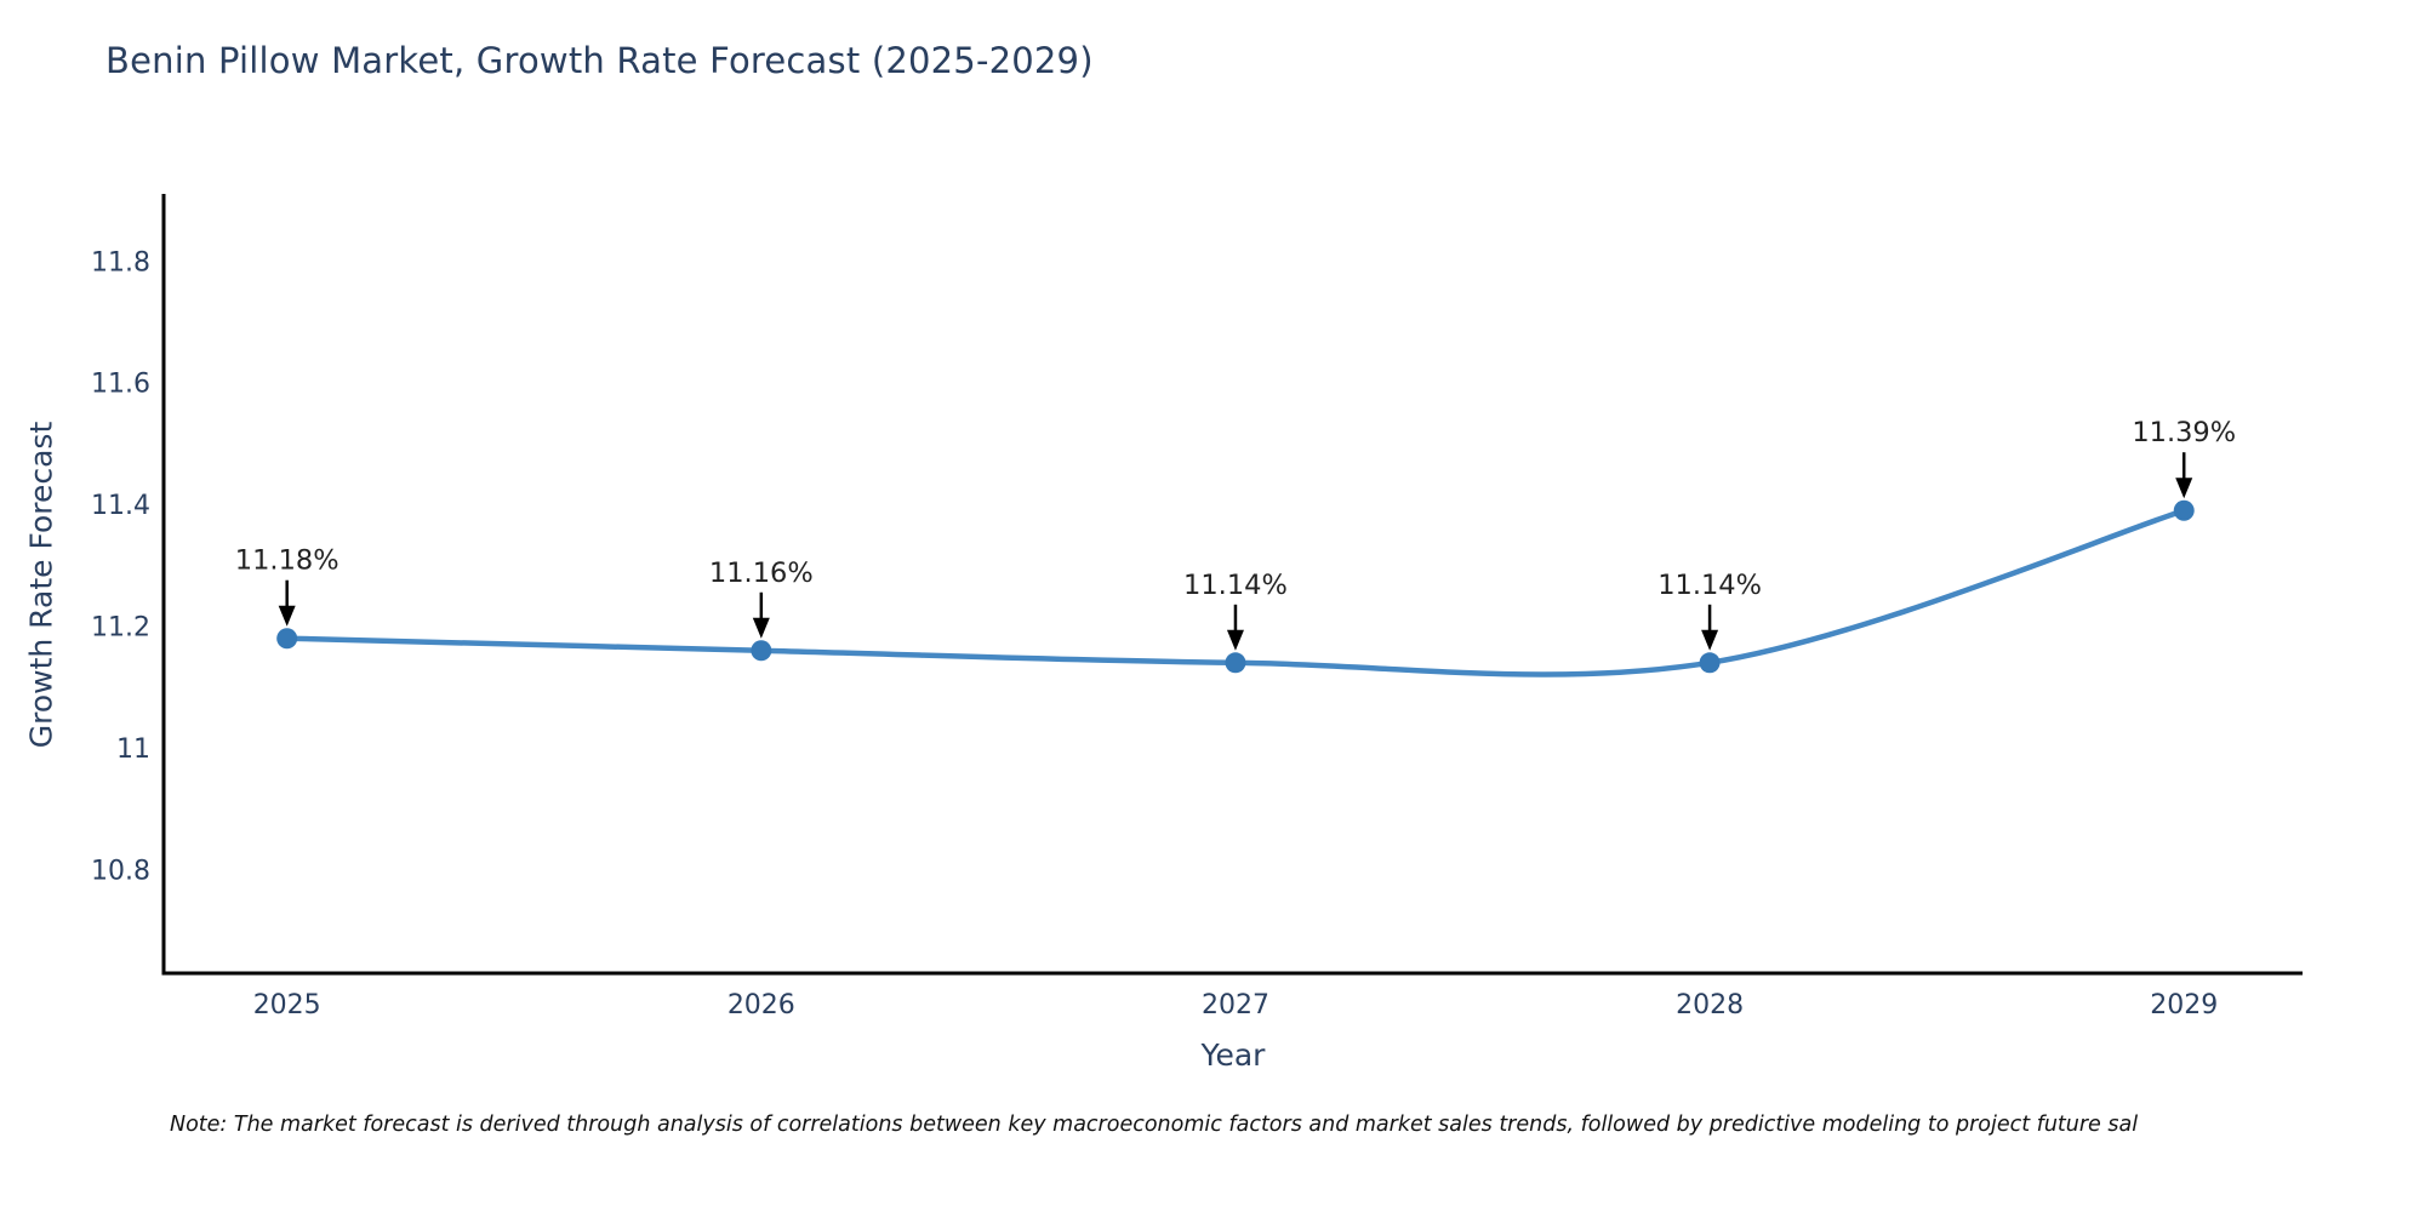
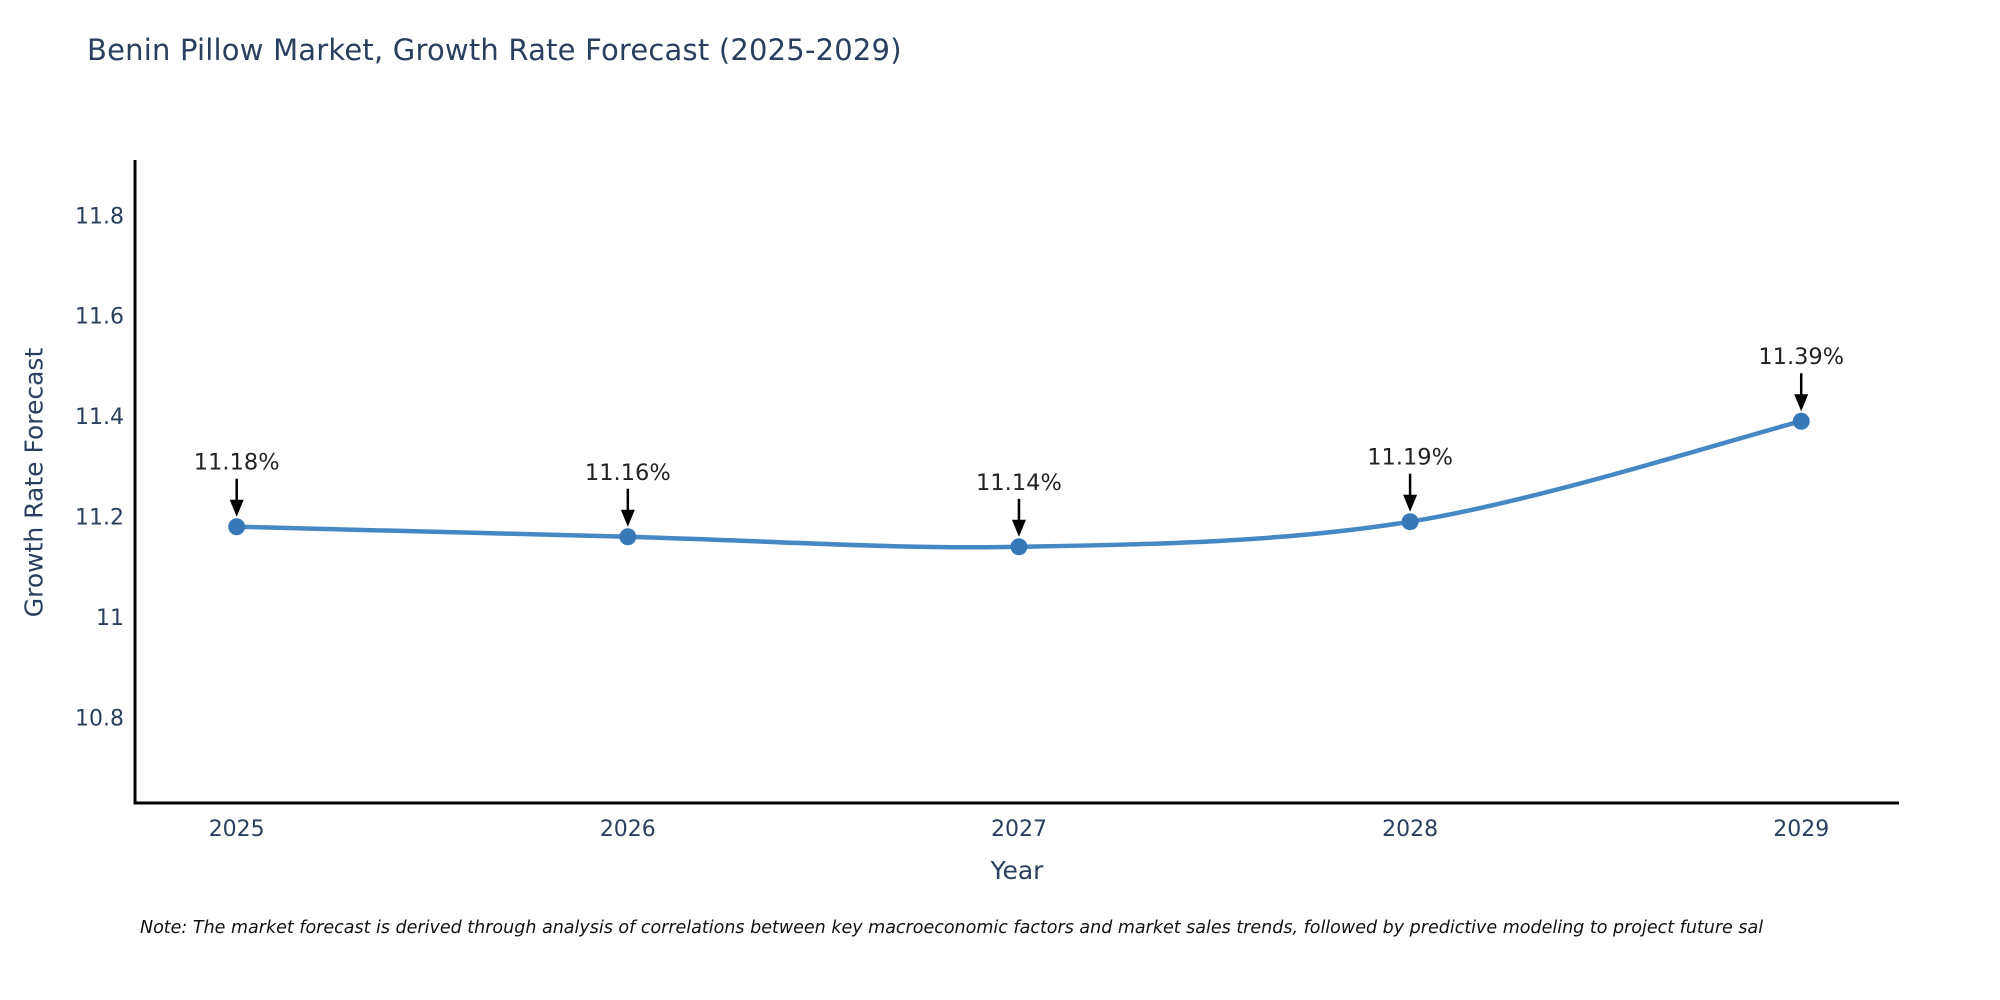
2028: 11.14% -> 11.19%
